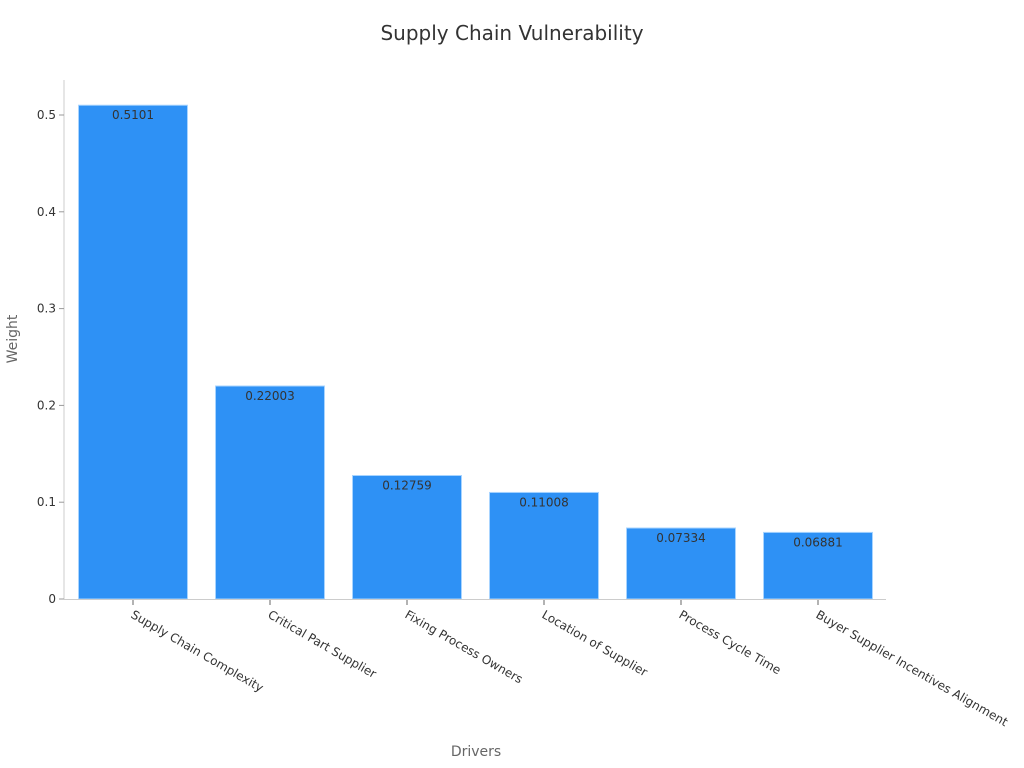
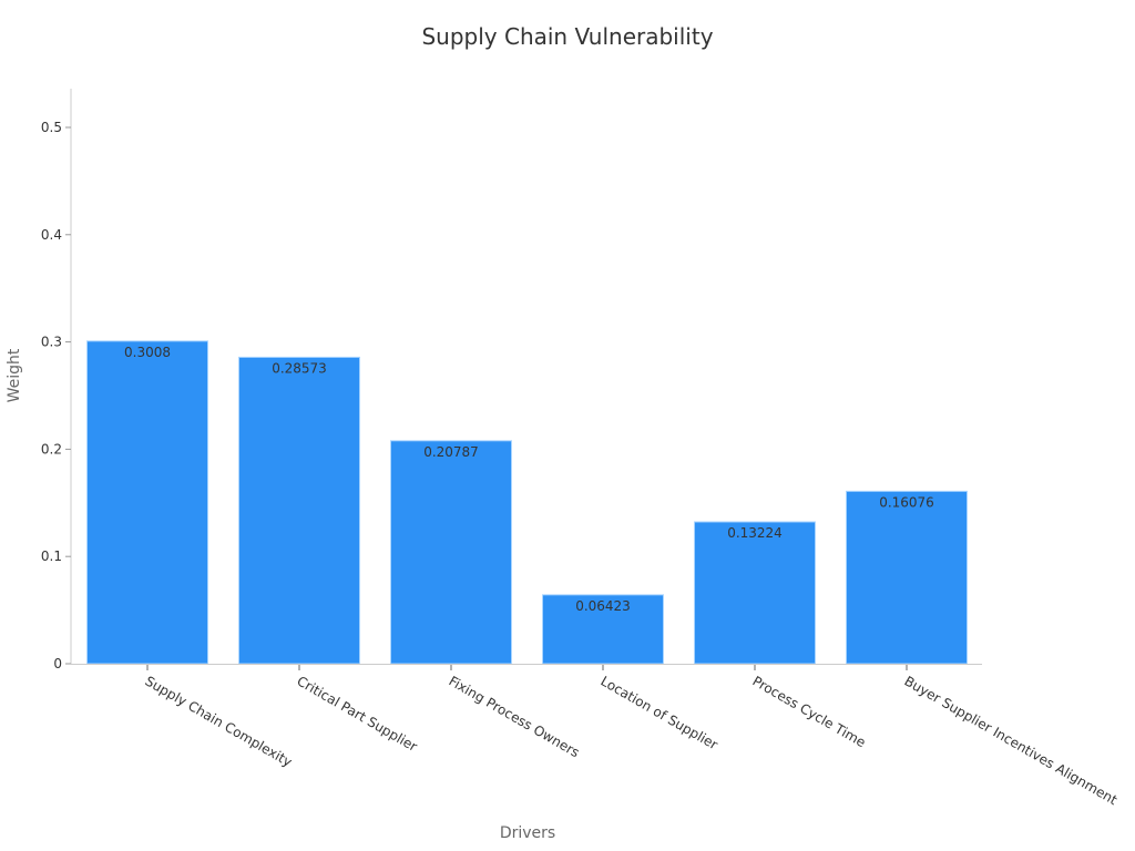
Supply Chain Complexity: 0.5101 -> 0.3008
Critical Part Supplier: 0.22003 -> 0.28573
Fixing Process Owners: 0.12759 -> 0.20787
Location of Supplier: 0.11008 -> 0.06423
Process Cycle Time: 0.07334 -> 0.13224
Buyer Supplier Incentives Alignment: 0.06881 -> 0.16076
